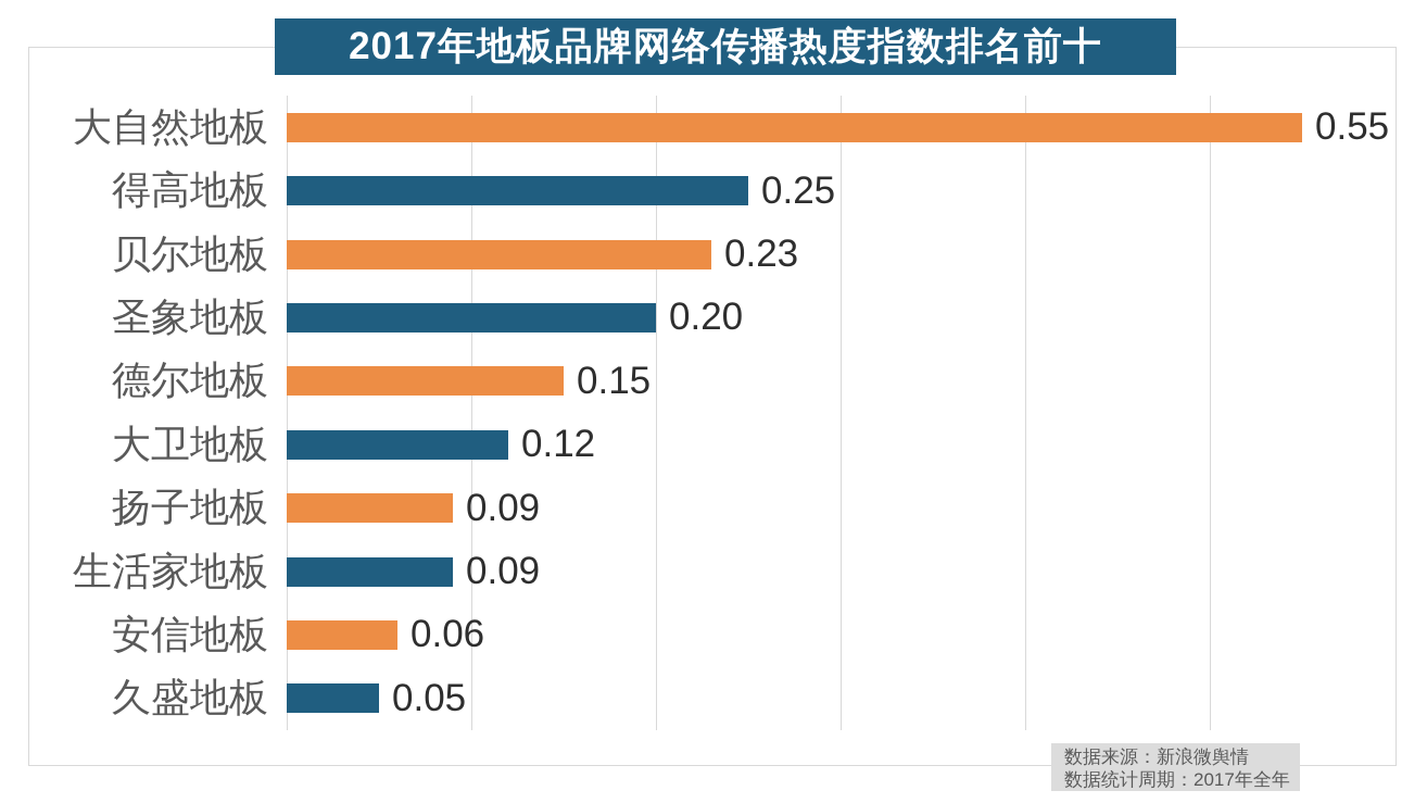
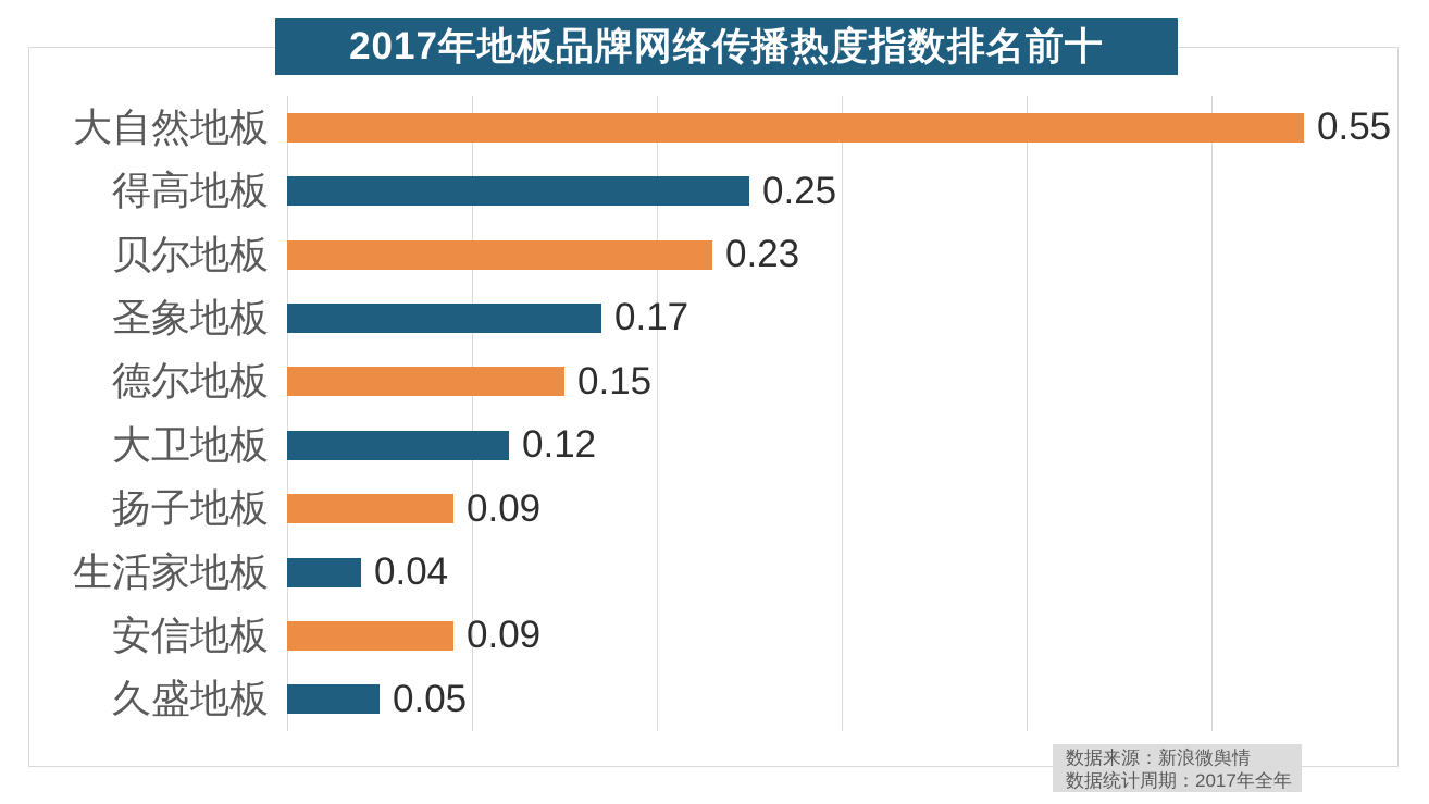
圣象地板: 0.20 -> 0.17
生活家地板: 0.09 -> 0.04
安信地板: 0.06 -> 0.09
